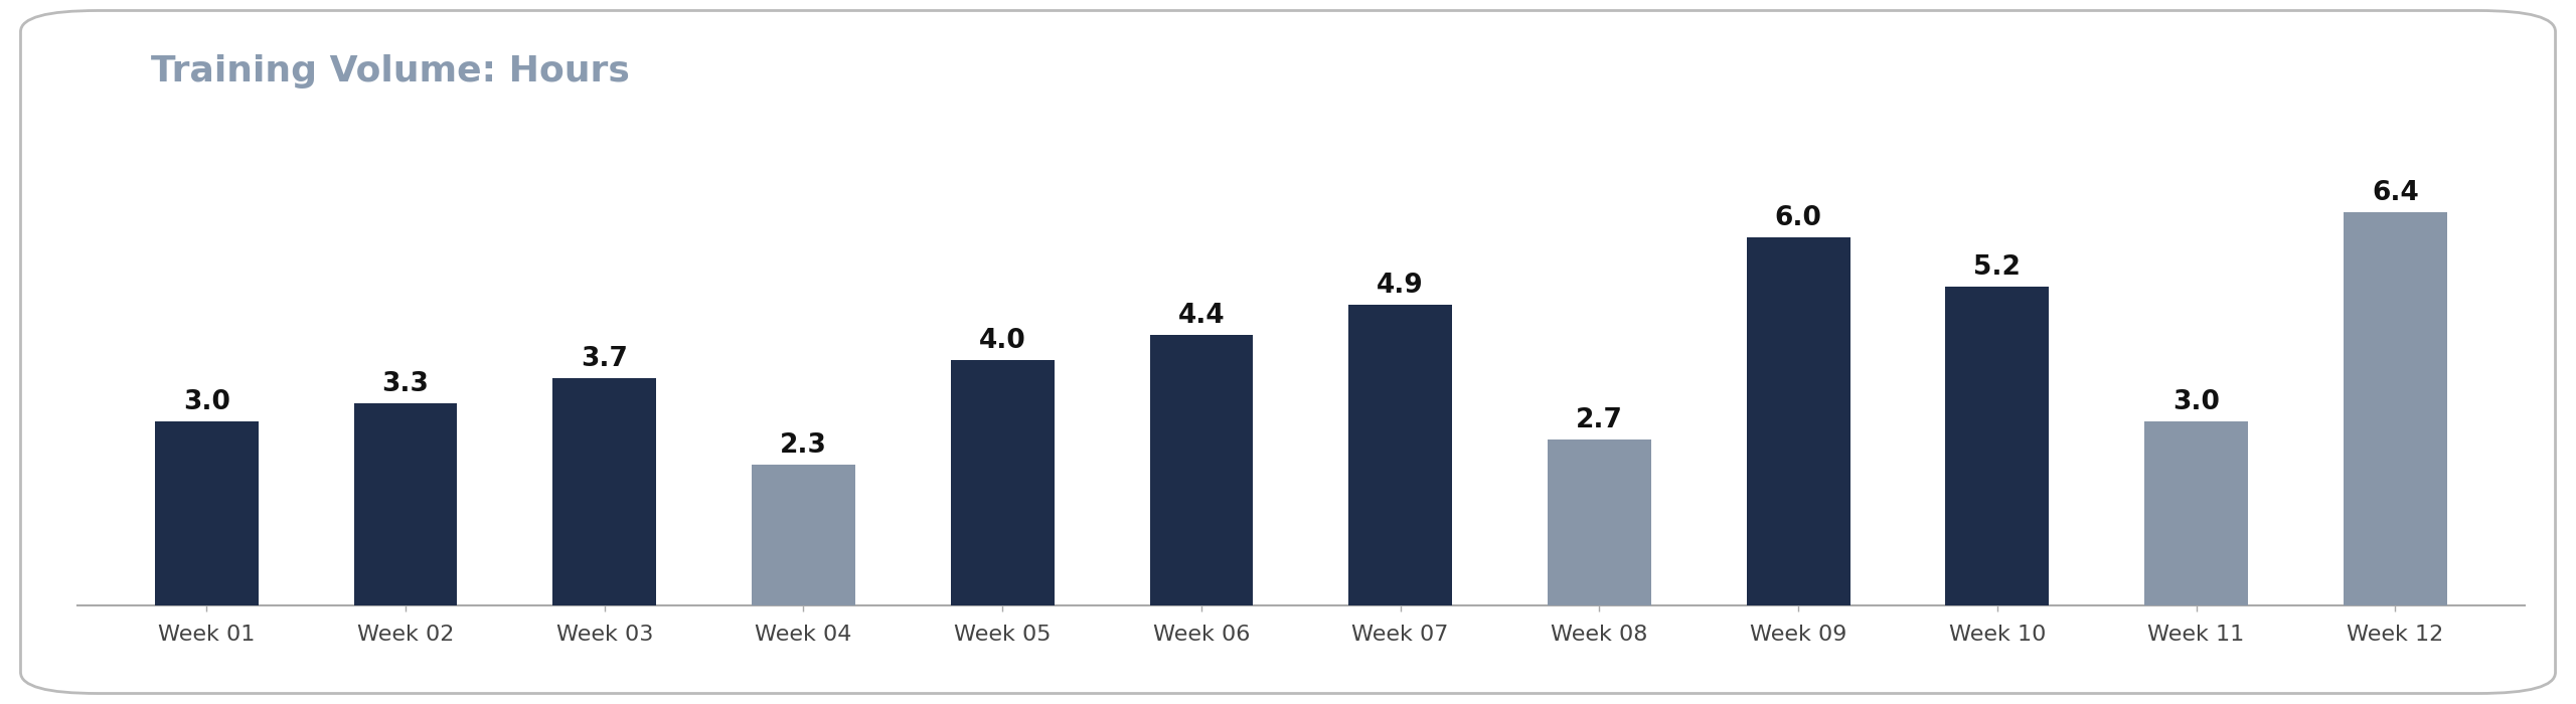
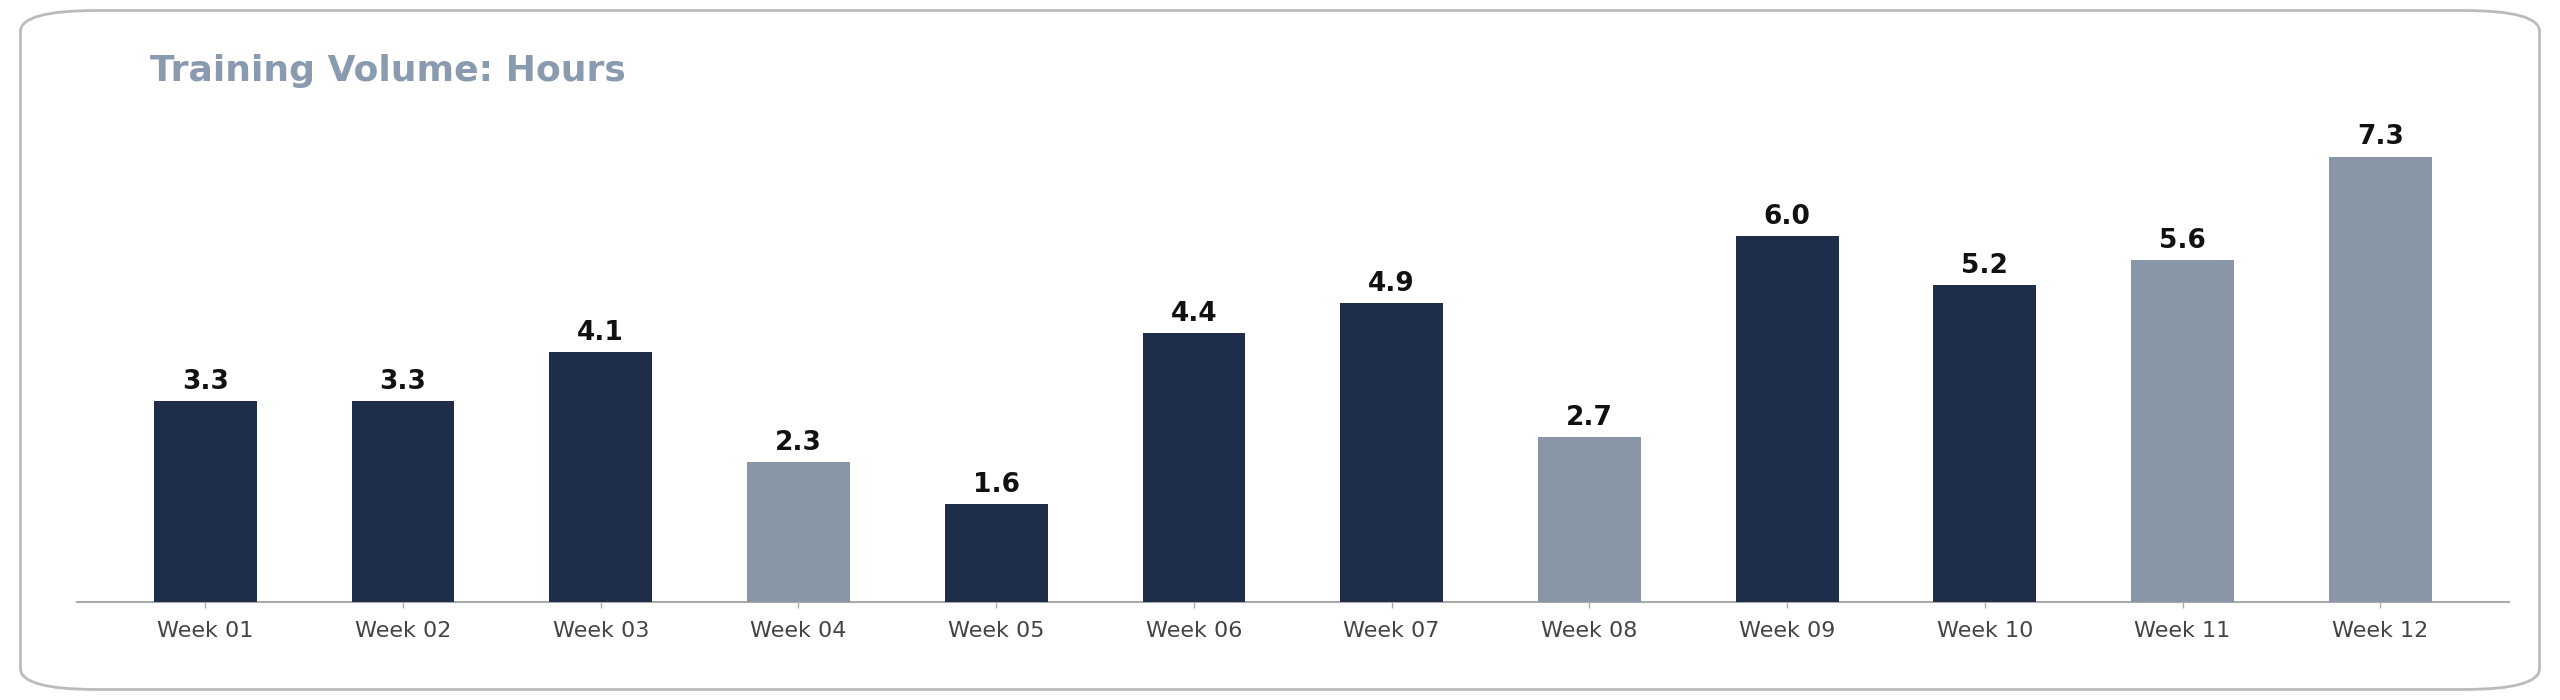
Week 01: 3.0 -> 3.3
Week 03: 3.7 -> 4.1
Week 05: 4.0 -> 1.6
Week 11: 3.0 -> 5.6
Week 12: 6.4 -> 7.3
